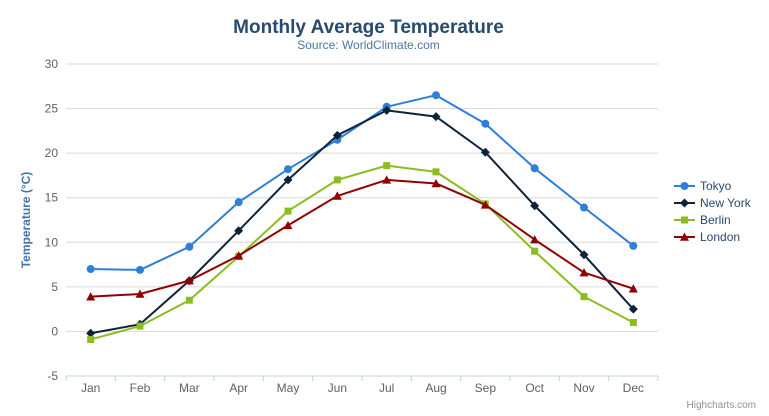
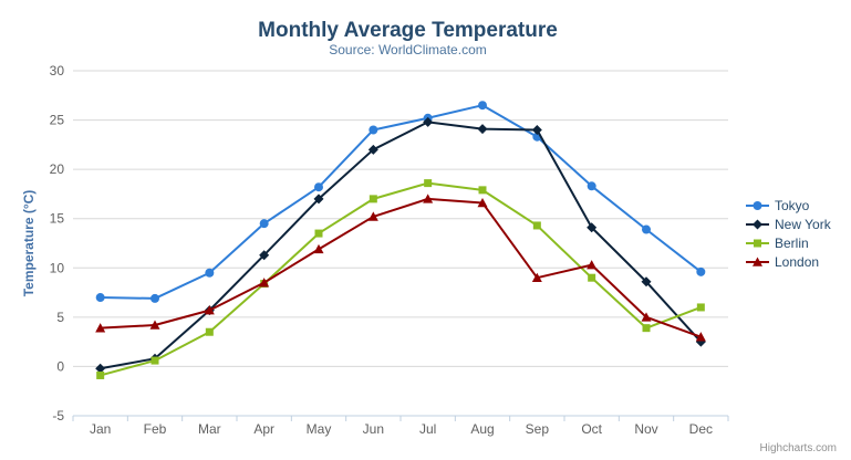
Tokyo/Jun: 22 -> 24
New York/Sep: 20 -> 24
London/Sep: 14 -> 9
London/Nov: 7 -> 5
Berlin/Dec: 1 -> 6
London/Dec: 5 -> 3
